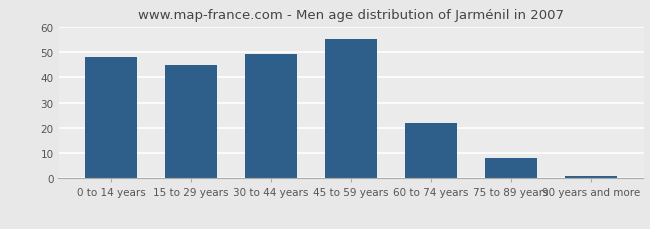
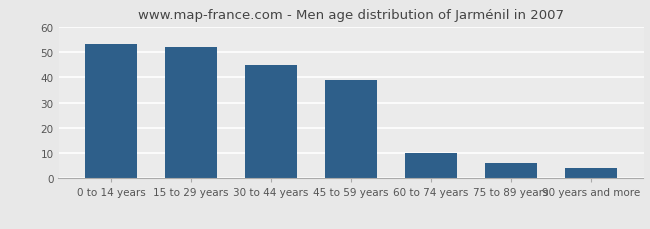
0 to 14 years: 48 -> 53
15 to 29 years: 45 -> 52
30 to 44 years: 49 -> 45
45 to 59 years: 55 -> 39
60 to 74 years: 22 -> 10
75 to 89 years: 8 -> 6
90 years and more: 1 -> 4
